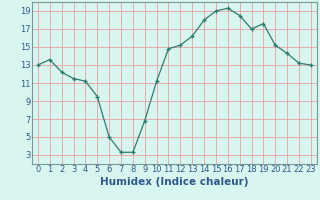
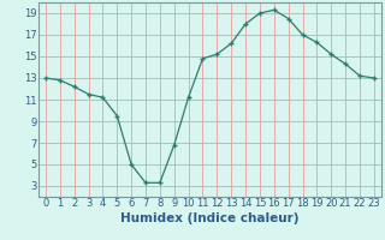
1: 13.6 -> 12.8
19: 17.6 -> 16.3
